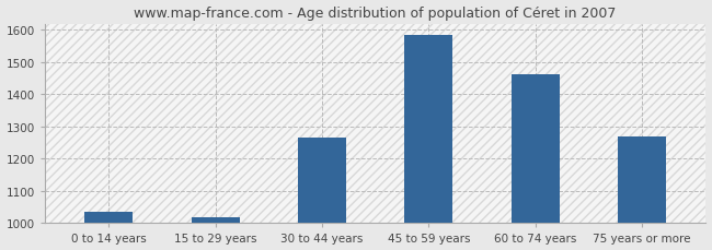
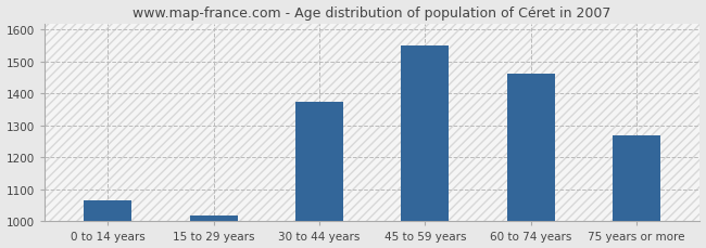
0 to 14 years: 1035 -> 1065
30 to 44 years: 1265 -> 1375
45 to 59 years: 1585 -> 1550
